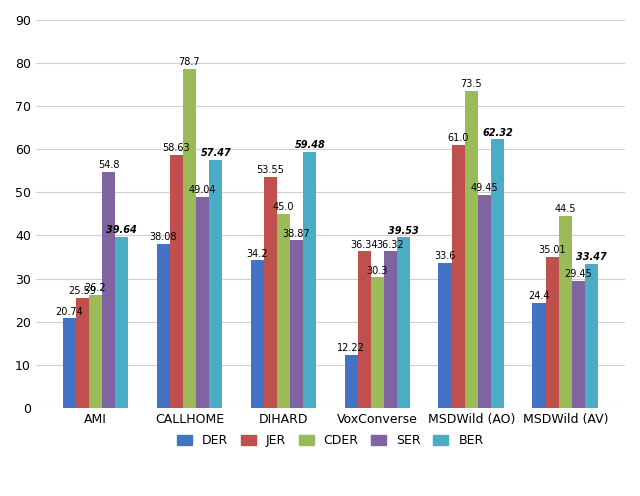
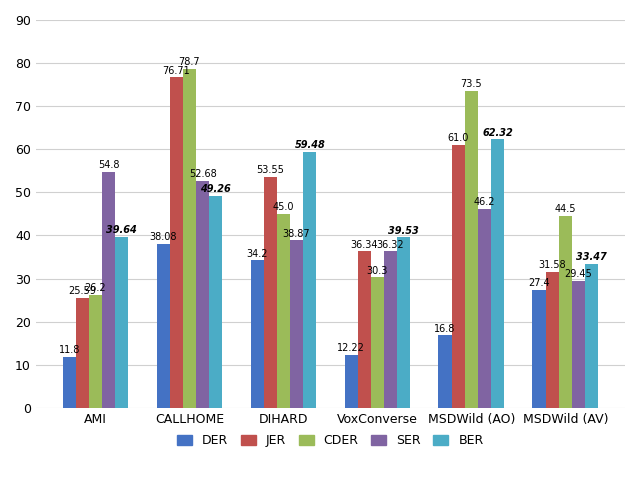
DER/AMI: 20.74 -> 11.8
JER/CALLHOME: 58.63 -> 76.71
SER/CALLHOME: 49.04 -> 52.68
BER/CALLHOME: 57.47 -> 49.26
DER/MSDWild (AO): 33.6 -> 16.8
SER/MSDWild (AO): 49.45 -> 46.2
DER/MSDWild (AV): 24.4 -> 27.4
JER/MSDWild (AV): 35.01 -> 31.58
